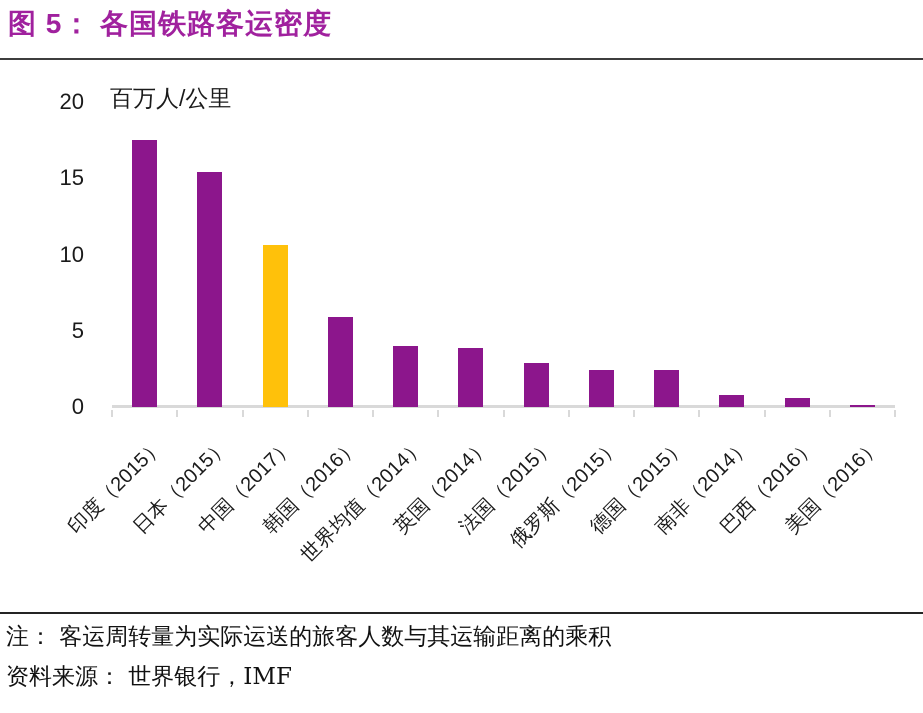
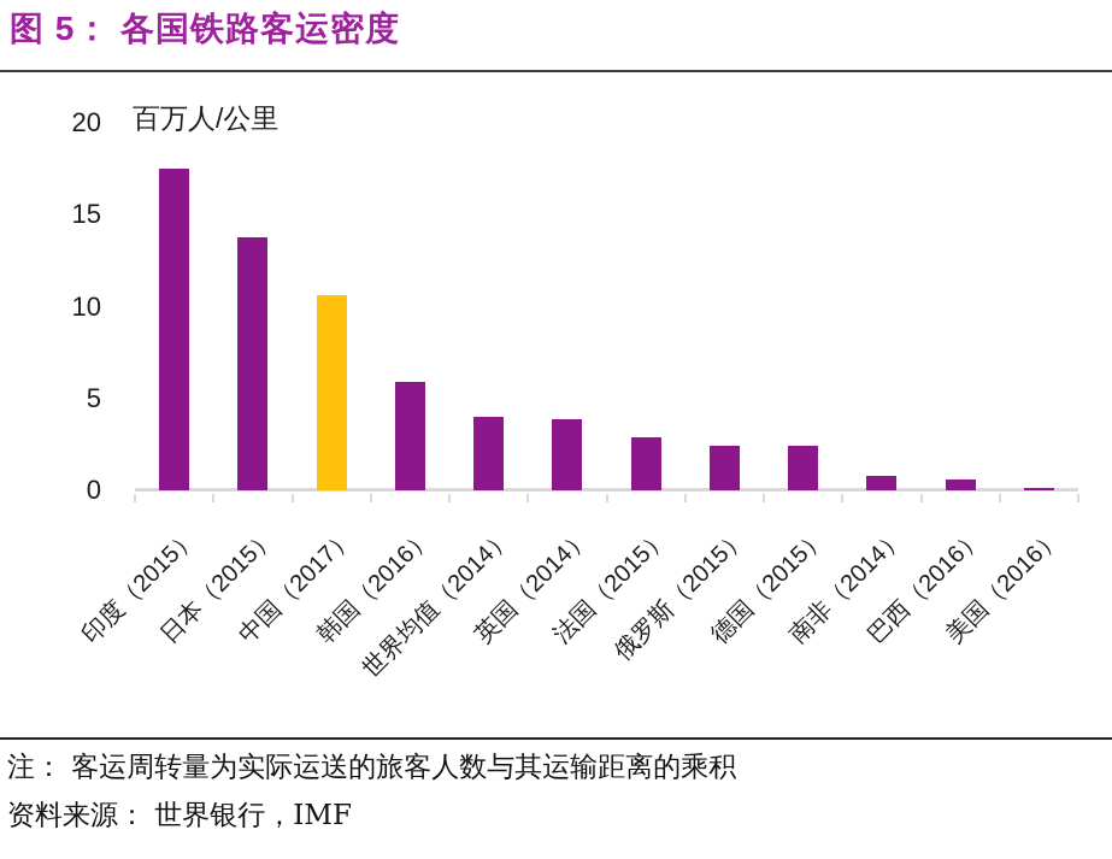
日本（2015）: 15.4 -> 13.8
